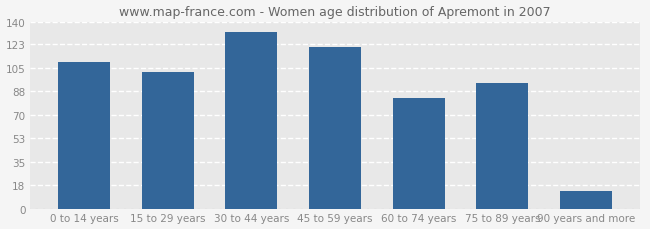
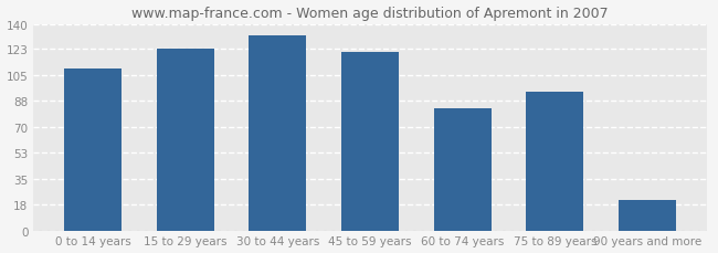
15 to 29 years: 102 -> 123
90 years and more: 13 -> 21
